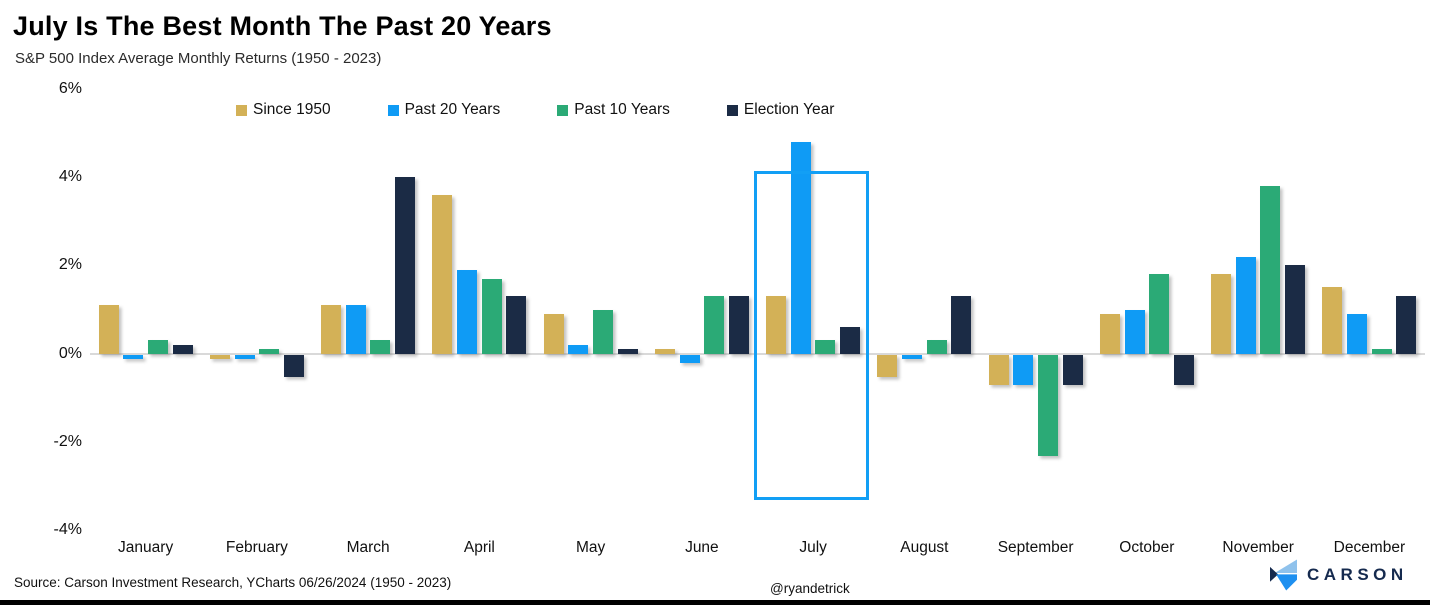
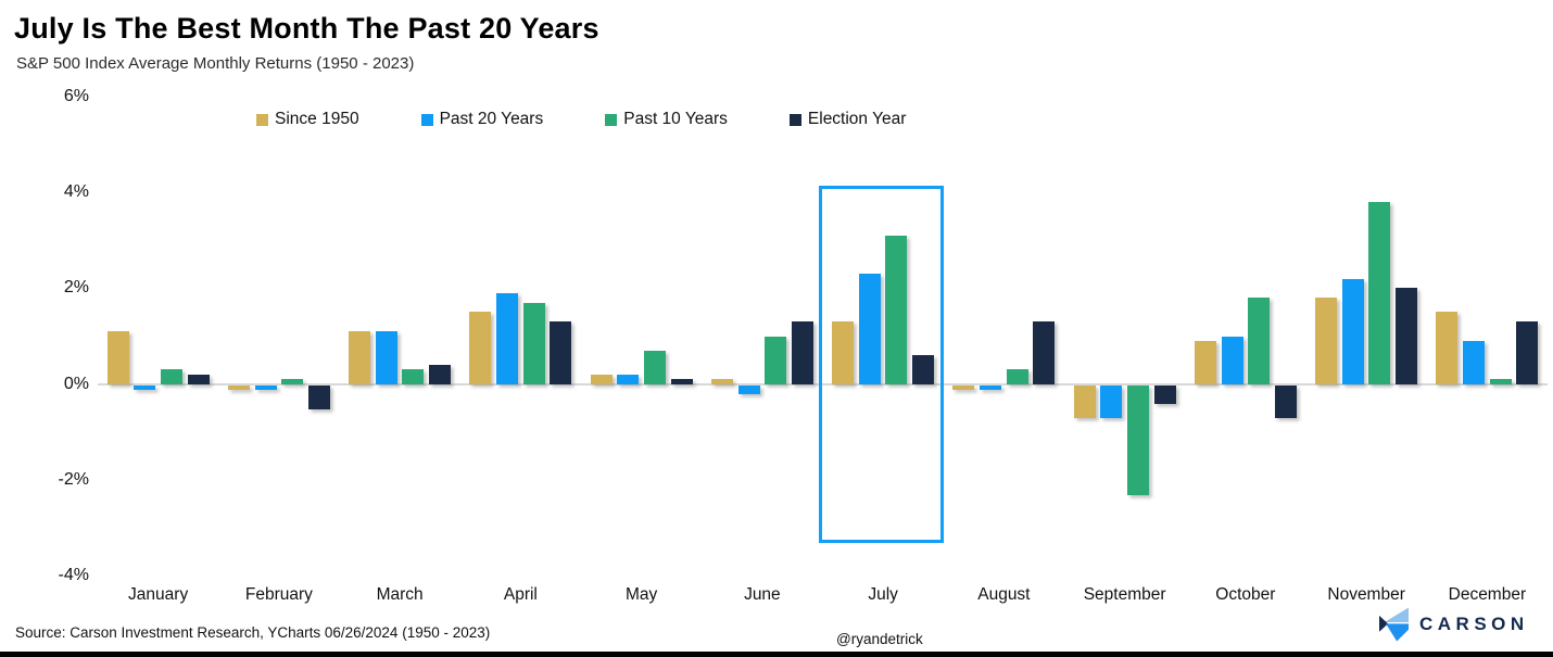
Election Year/March: 4.0% -> 0.4%
Since 1950/April: 3.6% -> 1.5%
Since 1950/May: 0.9% -> 0.2%
Past 10 Years/May: 1.0% -> 0.7%
Past 10 Years/June: 1.3% -> 1.0%
Past 20 Years/July: 4.8% -> 2.3%
Past 10 Years/July: 0.3% -> 3.1%
Since 1950/August: -0.5% -> -0.1%
Election Year/September: -0.7% -> -0.4%
